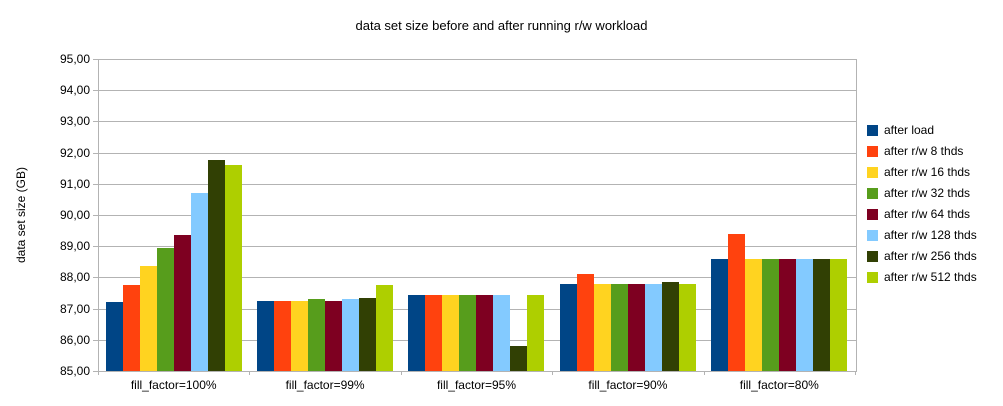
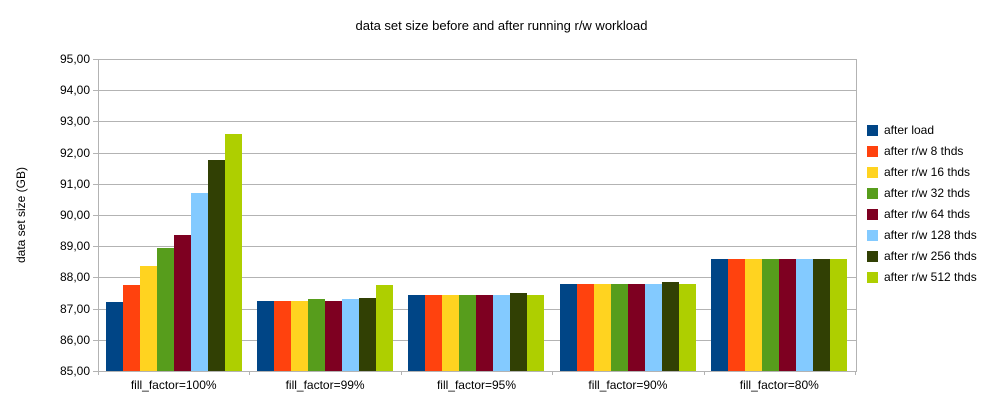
after r/w 512 thds/fill_factor=100%: 91,6 -> 92,6
after r/w 256 thds/fill_factor=95%: 85,8 -> 87,5
after r/w 8 thds/fill_factor=90%: 88,1 -> 87,8
after r/w 8 thds/fill_factor=80%: 89,4 -> 88,6
